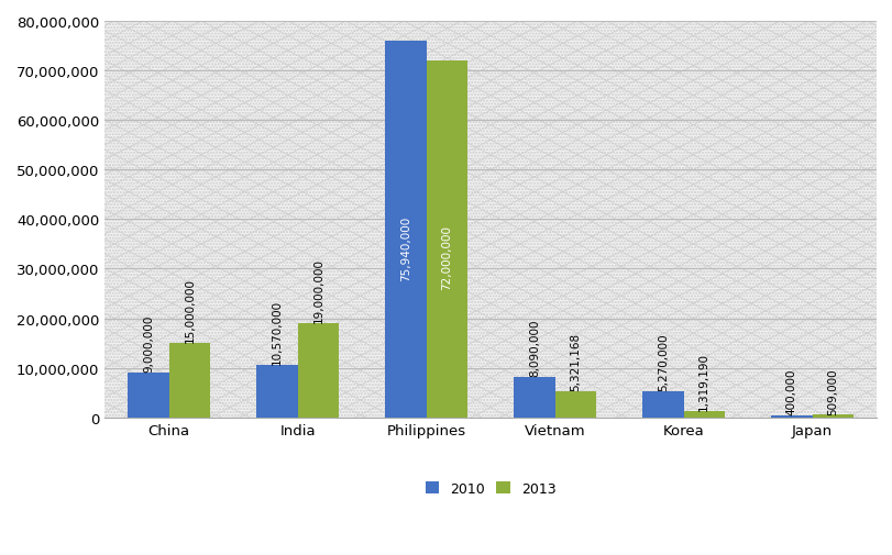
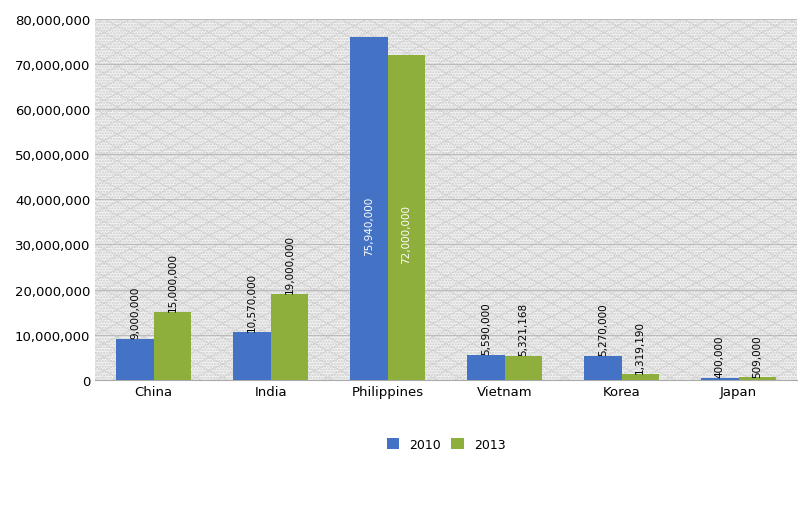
2010/Vietnam: 8,090,000 -> 5,590,000
